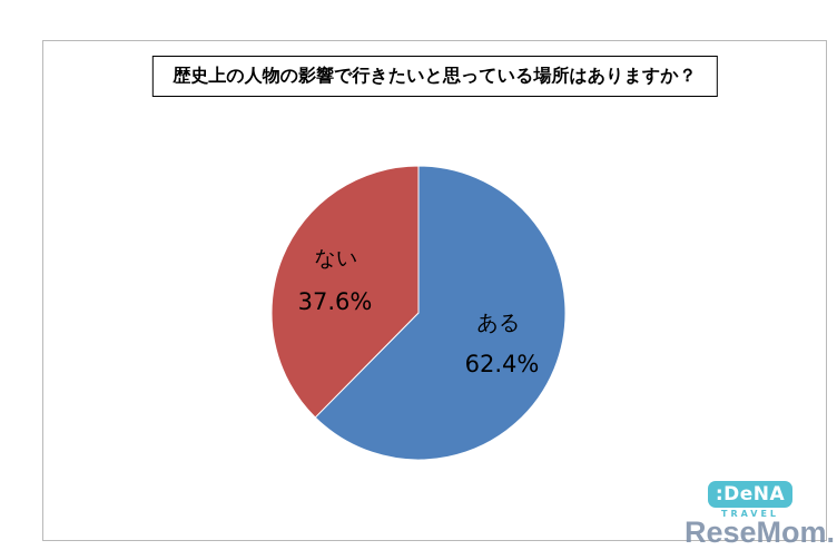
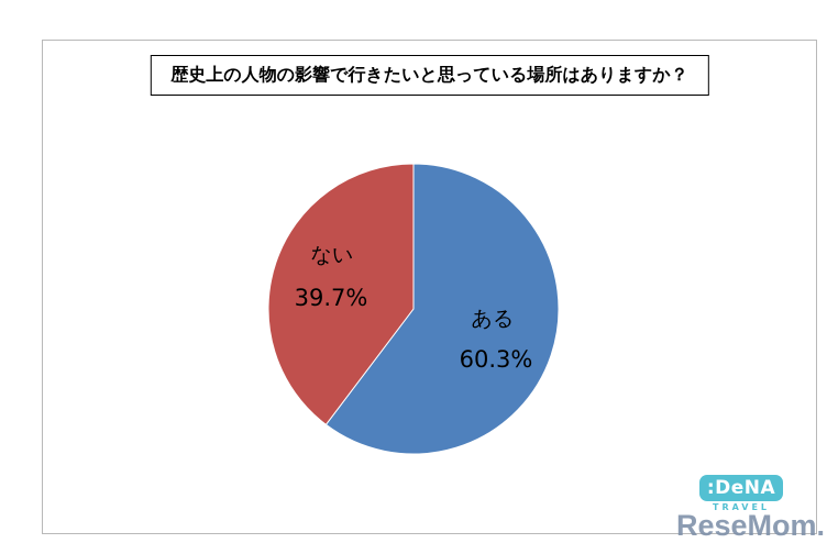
ある: 62.4% -> 60.3%
ない: 37.6% -> 39.7%
